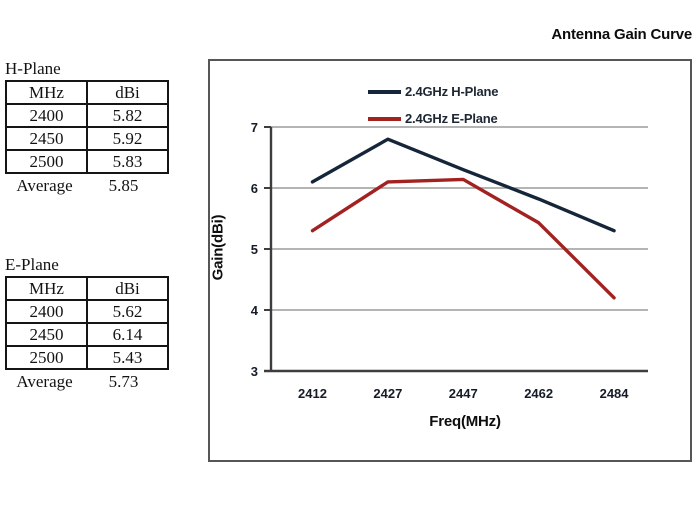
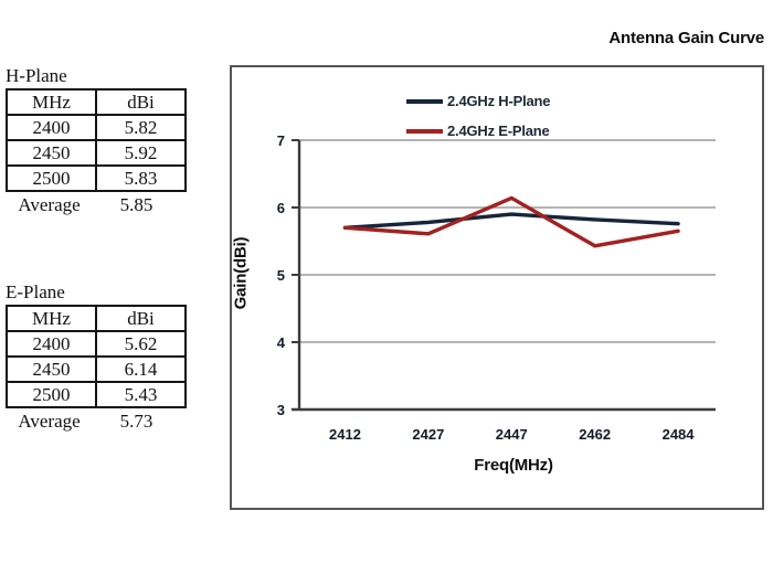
2.4GHz H-Plane/2412: 6.1 -> 5.7
2.4GHz E-Plane/2412: 5.3 -> 5.7
2.4GHz H-Plane/2427: 6.8 -> 5.8
2.4GHz E-Plane/2427: 6.1 -> 5.6
2.4GHz H-Plane/2447: 6.3 -> 5.9
2.4GHz H-Plane/2484: 5.3 -> 5.8
2.4GHz E-Plane/2484: 4.2 -> 5.7
